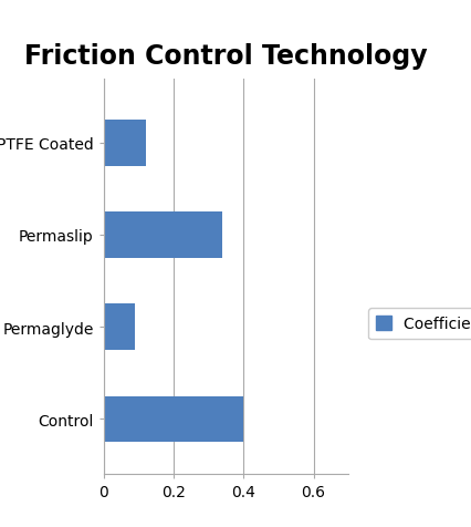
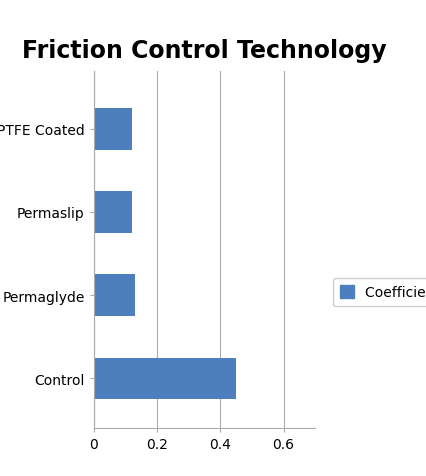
Permaslip: 0.34 -> 0.12
Permaglyde: 0.09 -> 0.13
Control: 0.40 -> 0.45
